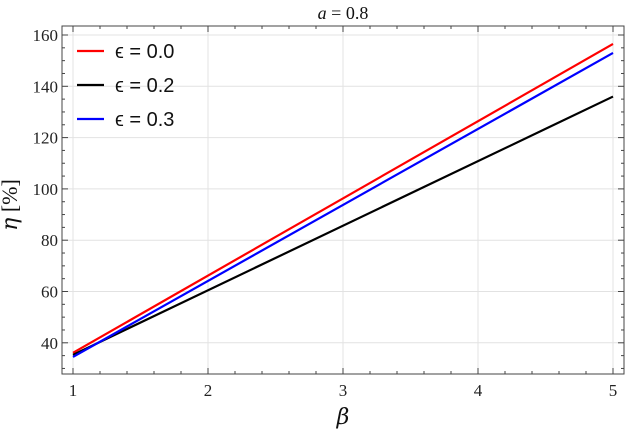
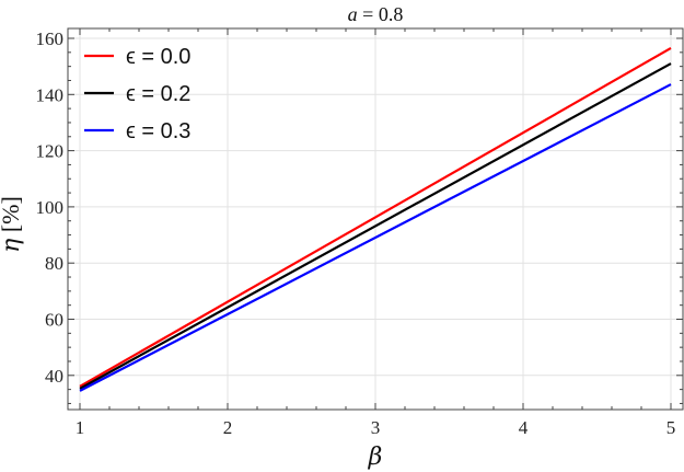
ϵ = 0.2/5: 136 -> 151
ϵ = 0.3/5: 153 -> 144
